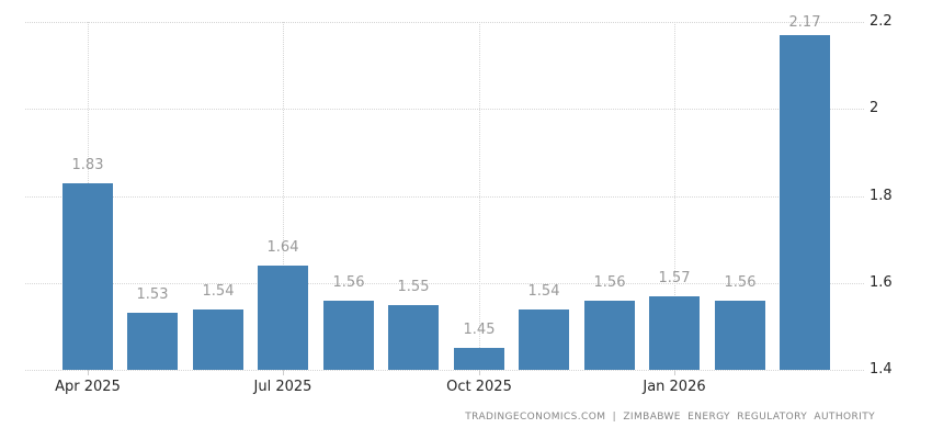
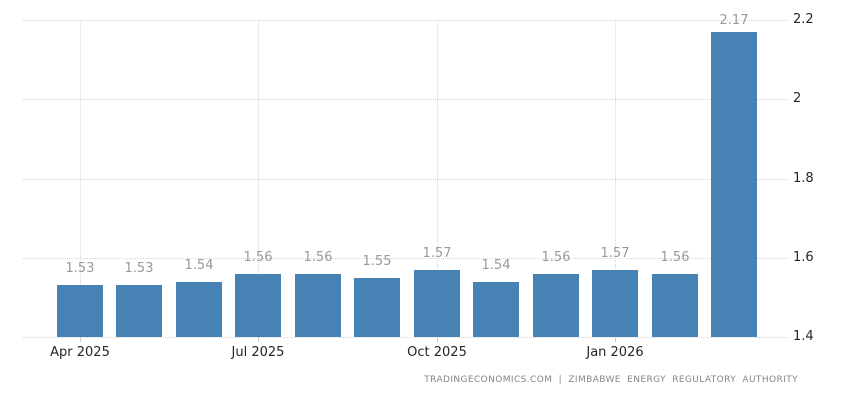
Apr 2025: 1.83 -> 1.53
Jul 2025: 1.64 -> 1.56
Oct 2025: 1.45 -> 1.57
